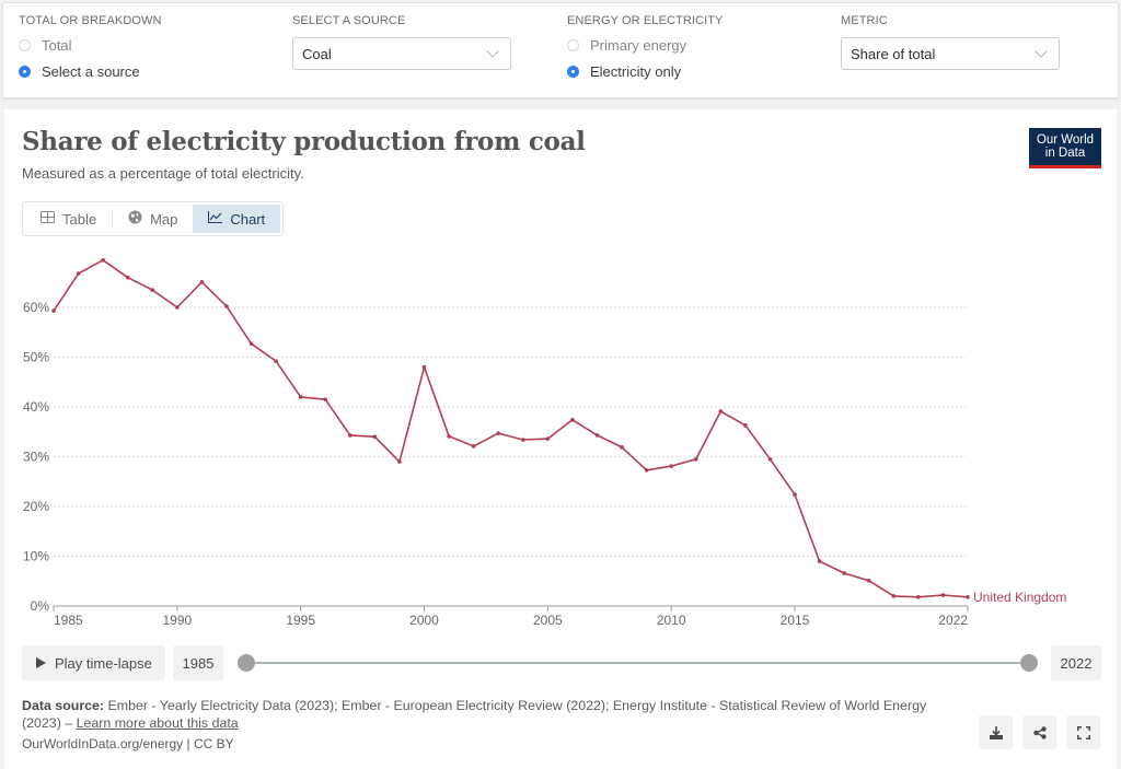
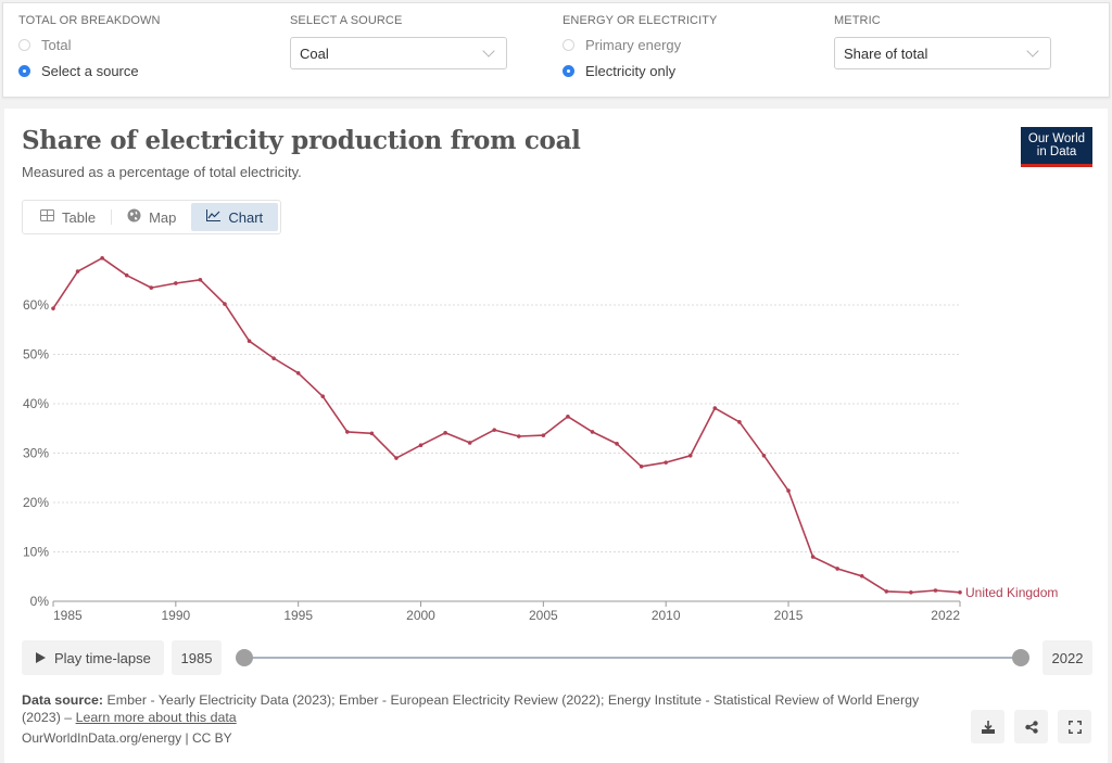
1990: 60% -> 64%
1995: 42% -> 46%
2000: 48% -> 32%
